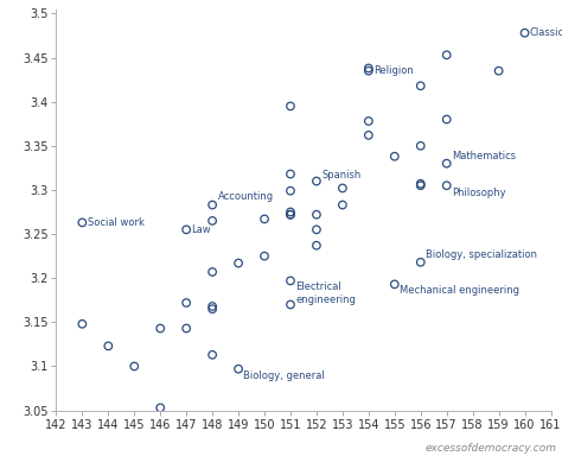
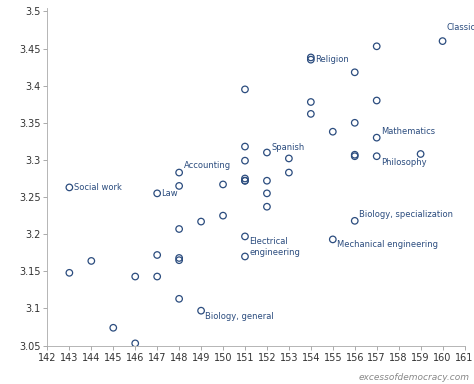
144: 3.123 -> 3.164
145: 3.100 -> 3.074
159: 3.435 -> 3.308
160: 3.478 -> 3.460
